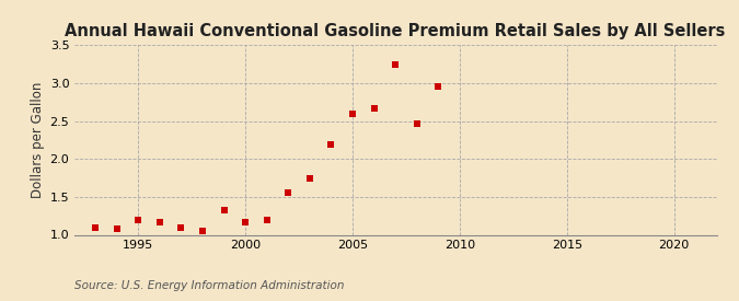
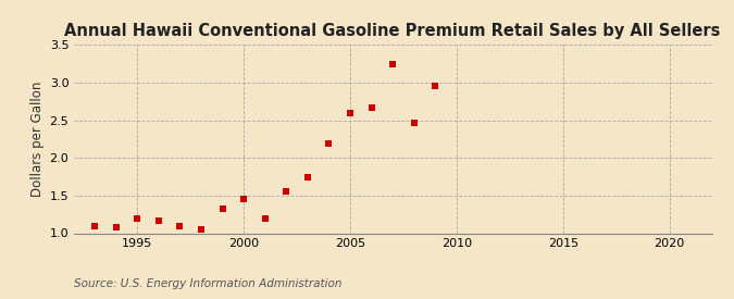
2000: 1.16 -> 1.46
